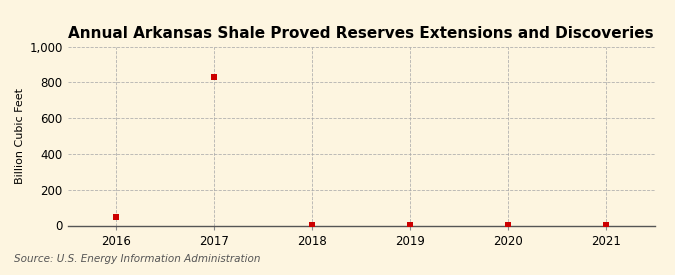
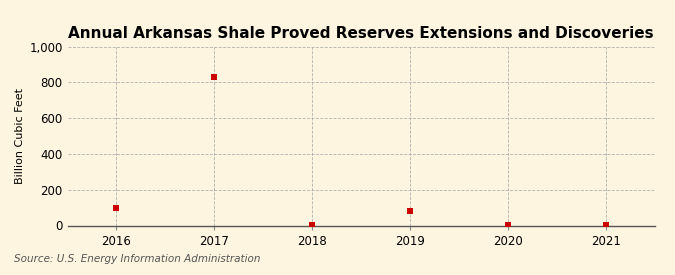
2016: 50 -> 100
2019: 0 -> 80
